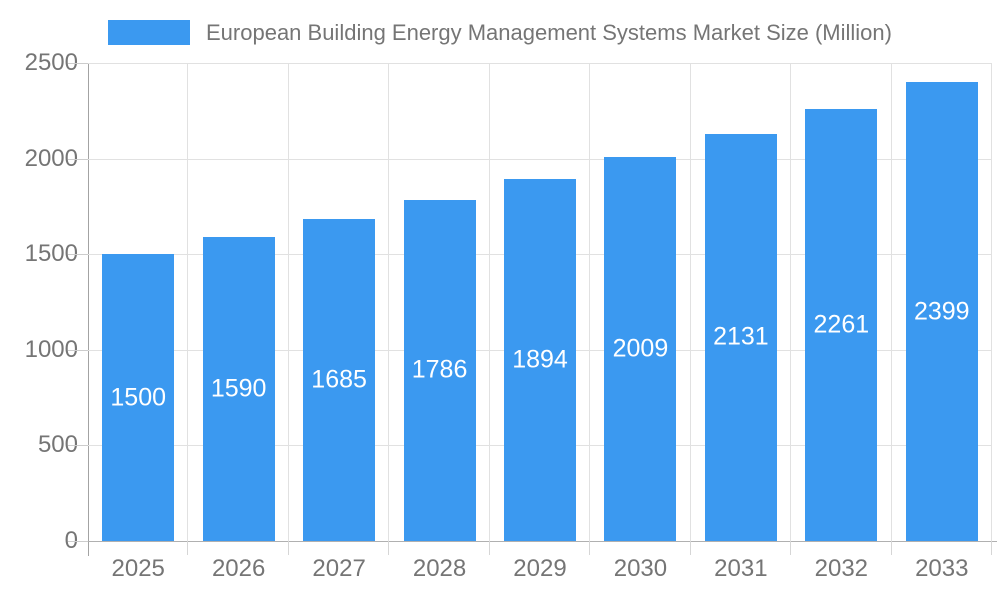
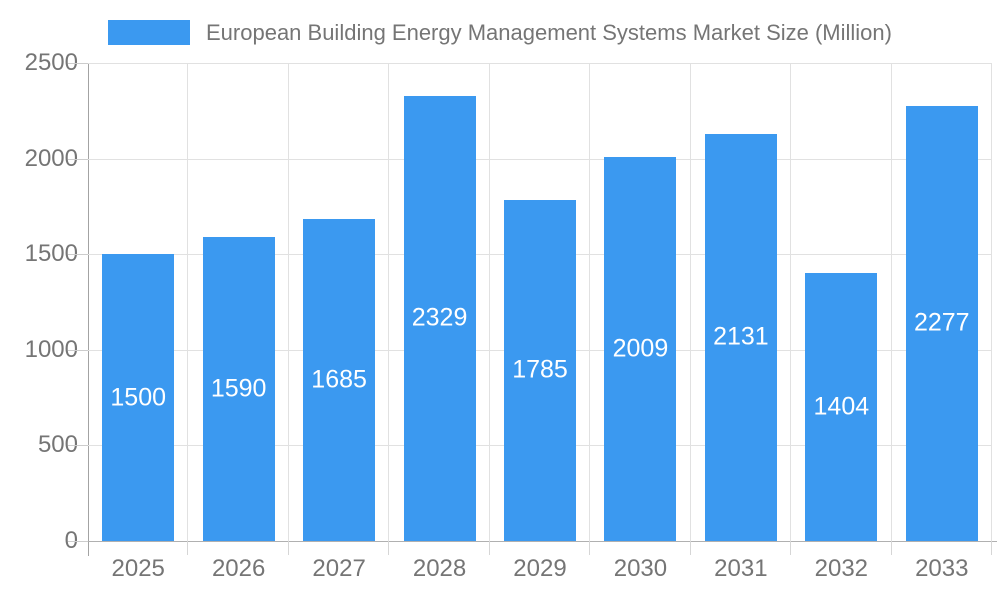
2028: 1786 -> 2329
2029: 1894 -> 1785
2032: 2261 -> 1404
2033: 2399 -> 2277
